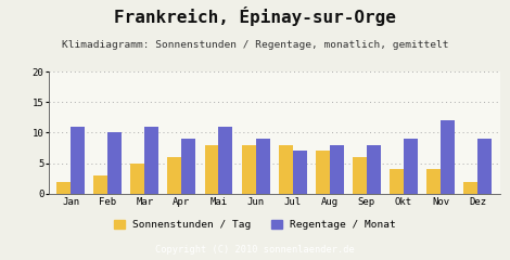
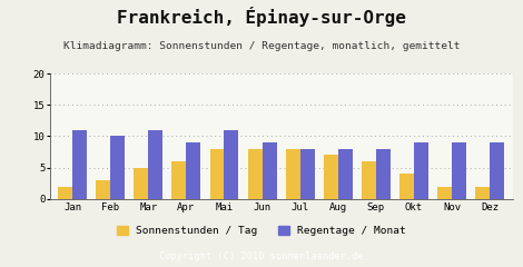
Regentage / Monat/Jul: 7 -> 8
Sonnenstunden / Tag/Nov: 4 -> 2
Regentage / Monat/Nov: 12 -> 9
